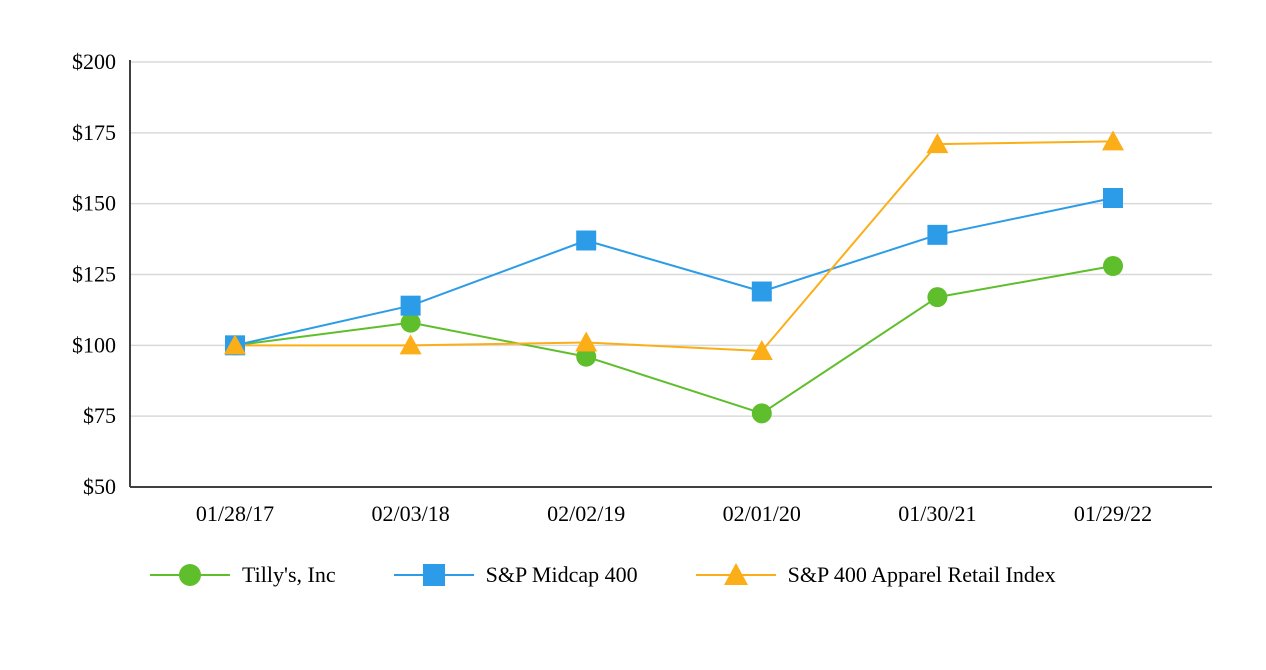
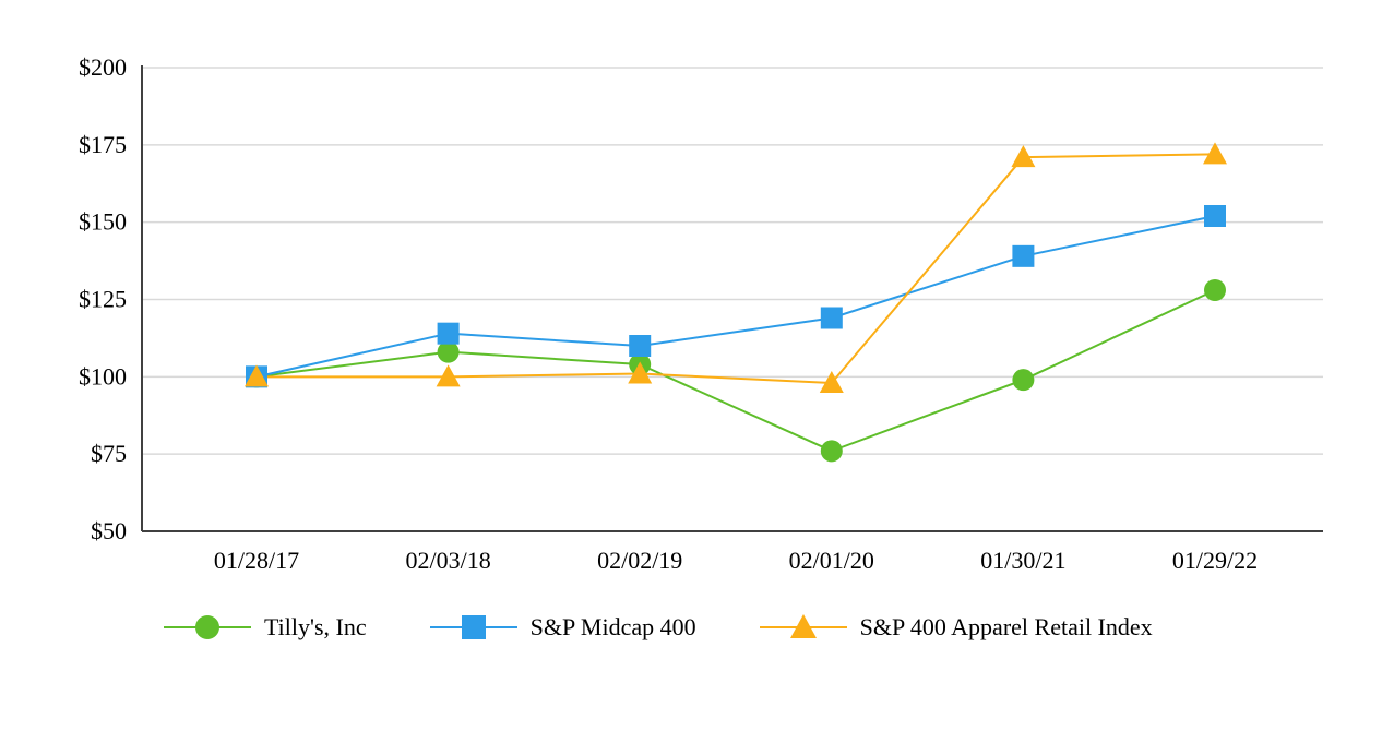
Tilly's, Inc/02/02/19: $96 -> $104
S&P Midcap 400/02/02/19: $137 -> $110
Tilly's, Inc/01/30/21: $117 -> $99
